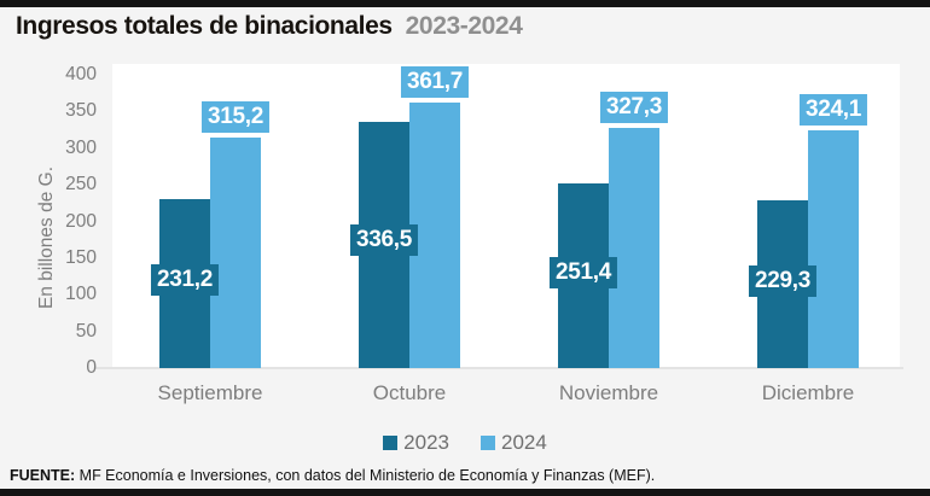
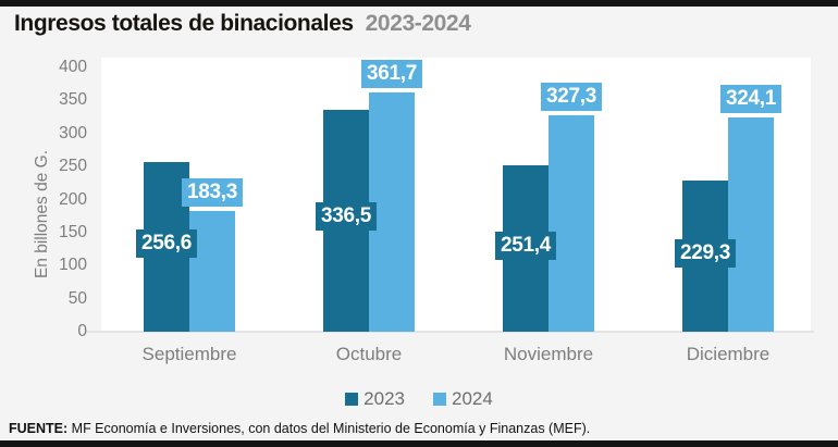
2023/Septiembre: 231,2 -> 256,6
2024/Septiembre: 315,2 -> 183,3
